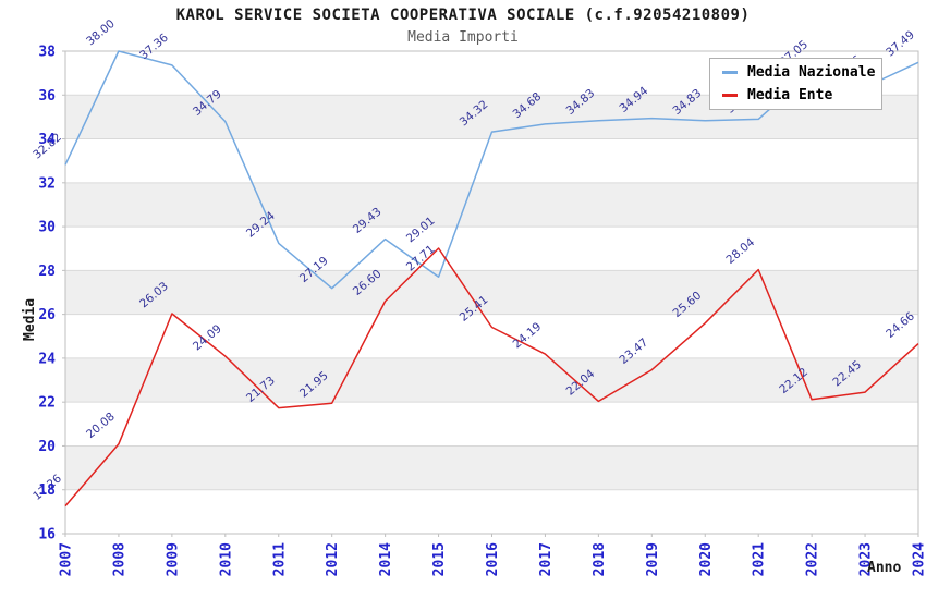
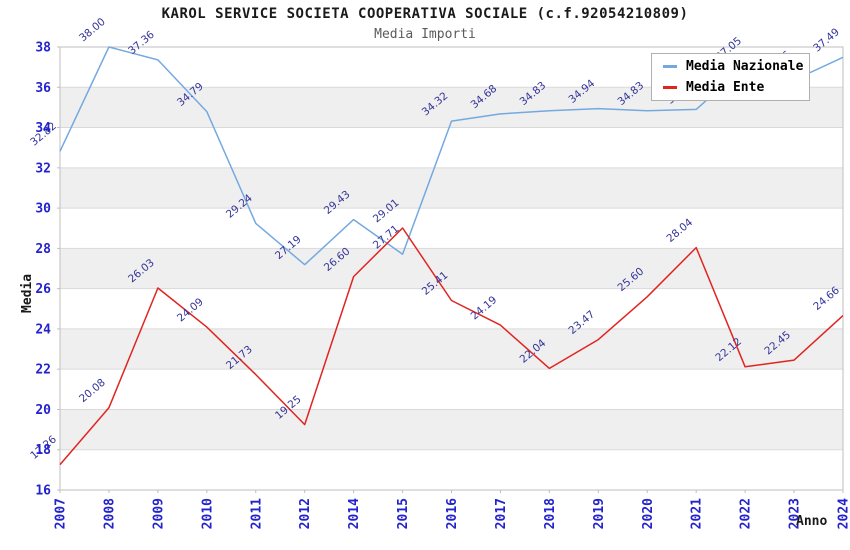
Media Ente/2012: 21.95 -> 19.25
